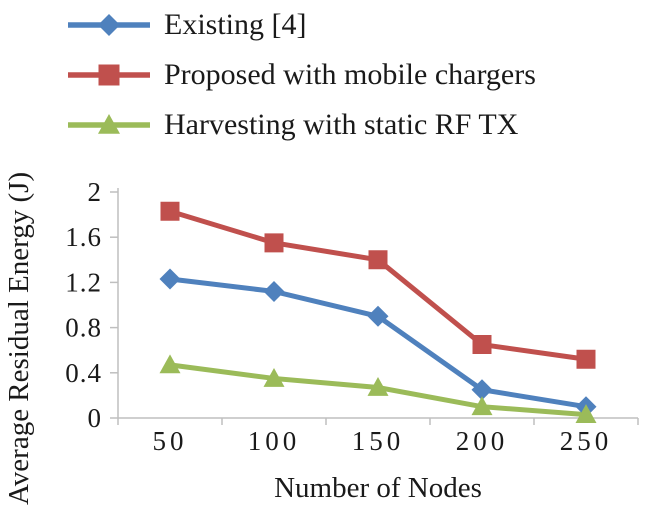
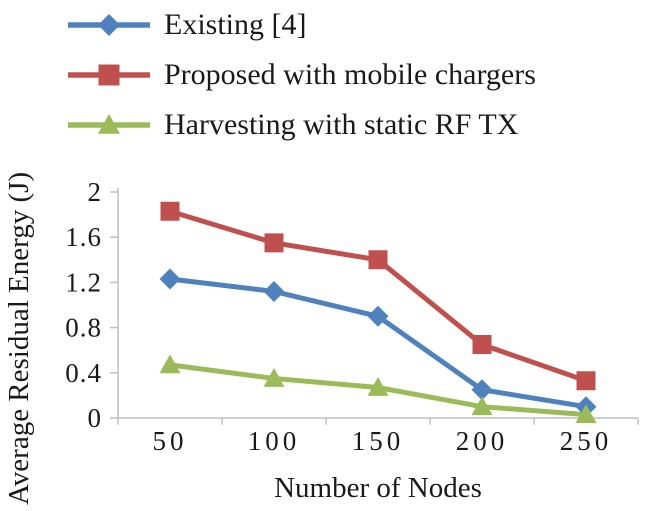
Proposed with mobile chargers/250: 0.52 -> 0.33
